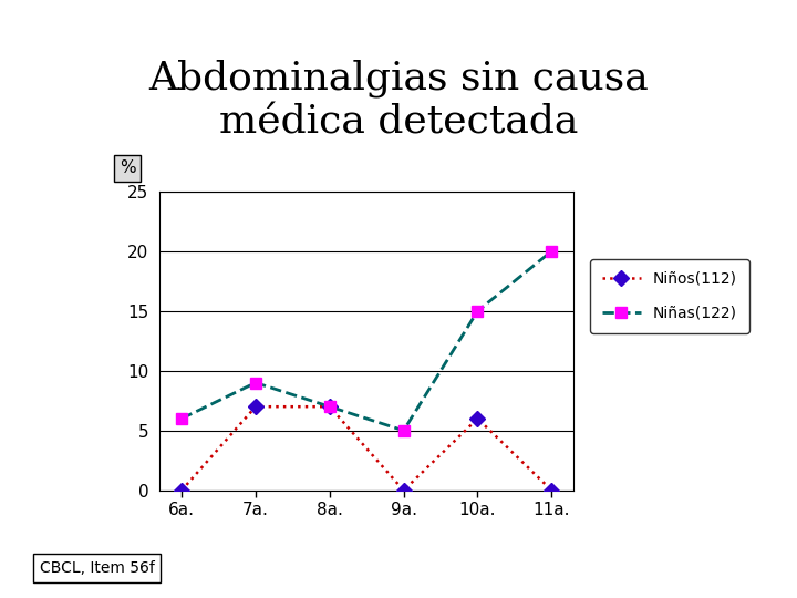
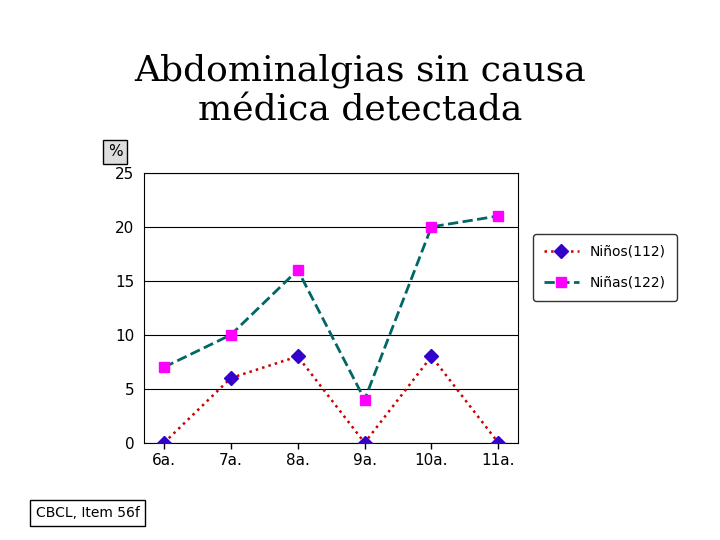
Niñas(122)/6a.: 6 -> 7
Niños(112)/7a.: 7 -> 6
Niñas(122)/7a.: 9 -> 10
Niños(112)/8a.: 7 -> 8
Niñas(122)/8a.: 7 -> 16
Niñas(122)/9a.: 5 -> 4
Niños(112)/10a.: 6 -> 8
Niñas(122)/10a.: 15 -> 20
Niñas(122)/11a.: 20 -> 21
